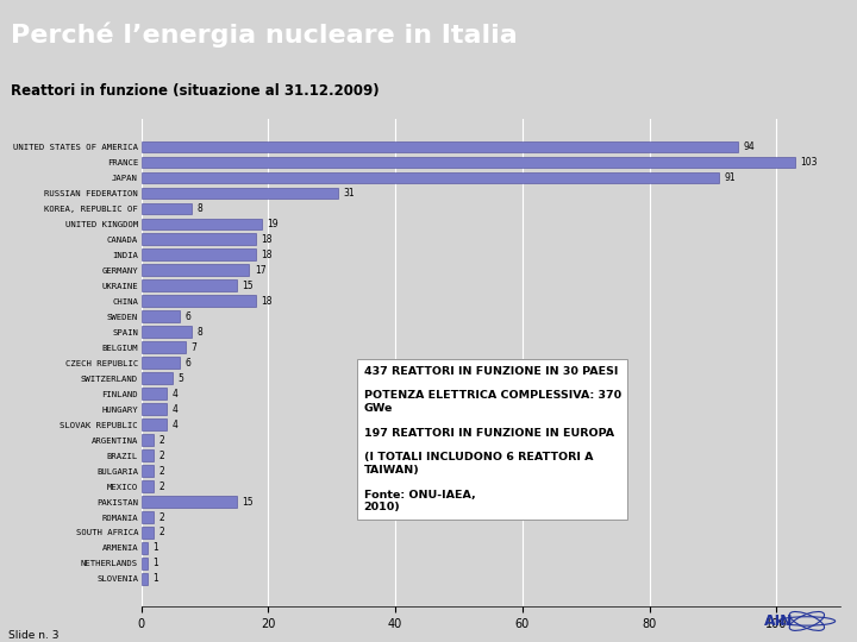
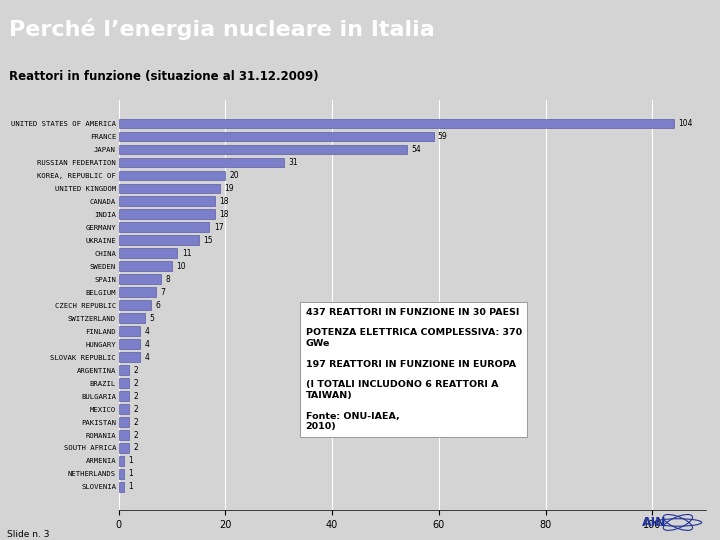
UNITED STATES OF AMERICA: 94 -> 104
FRANCE: 103 -> 59
JAPAN: 91 -> 54
KOREA, REPUBLIC OF: 8 -> 20
CHINA: 18 -> 11
SWEDEN: 6 -> 10
PAKISTAN: 15 -> 2
